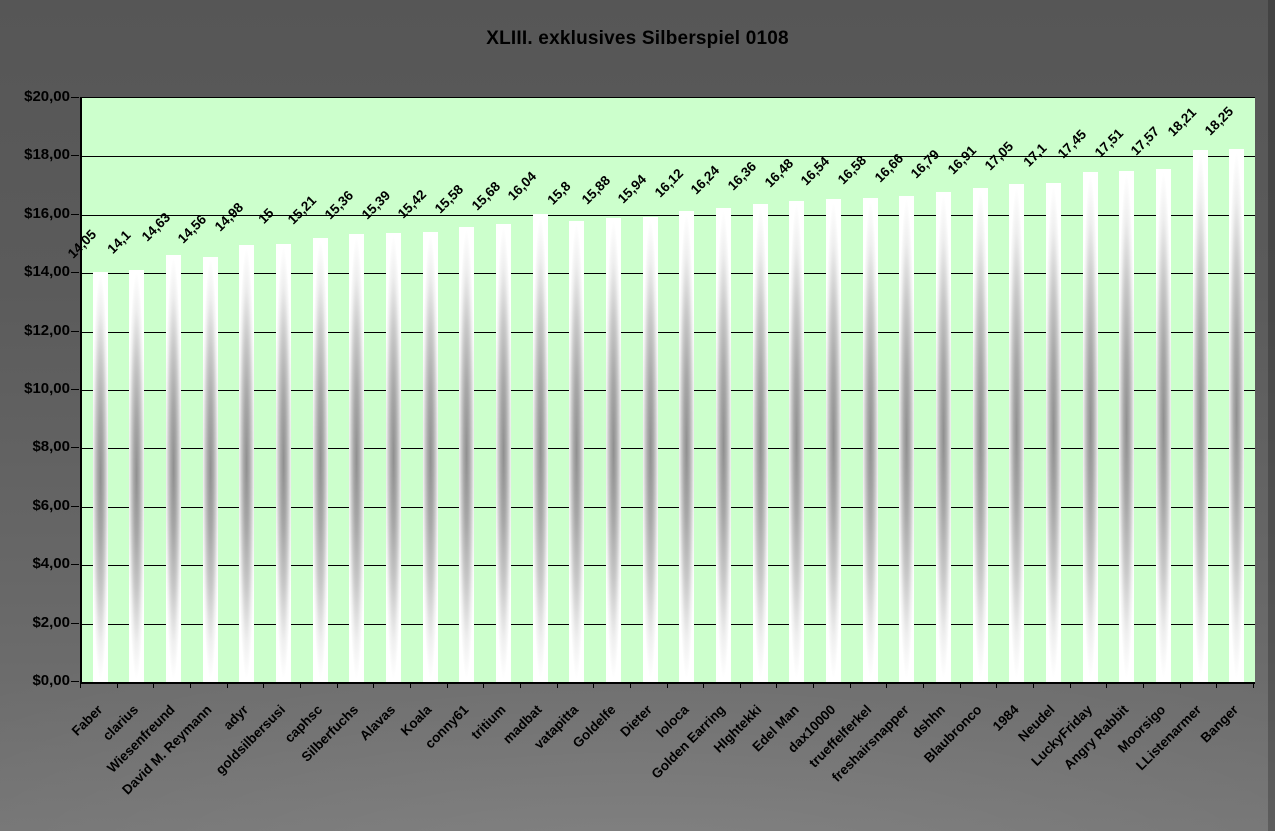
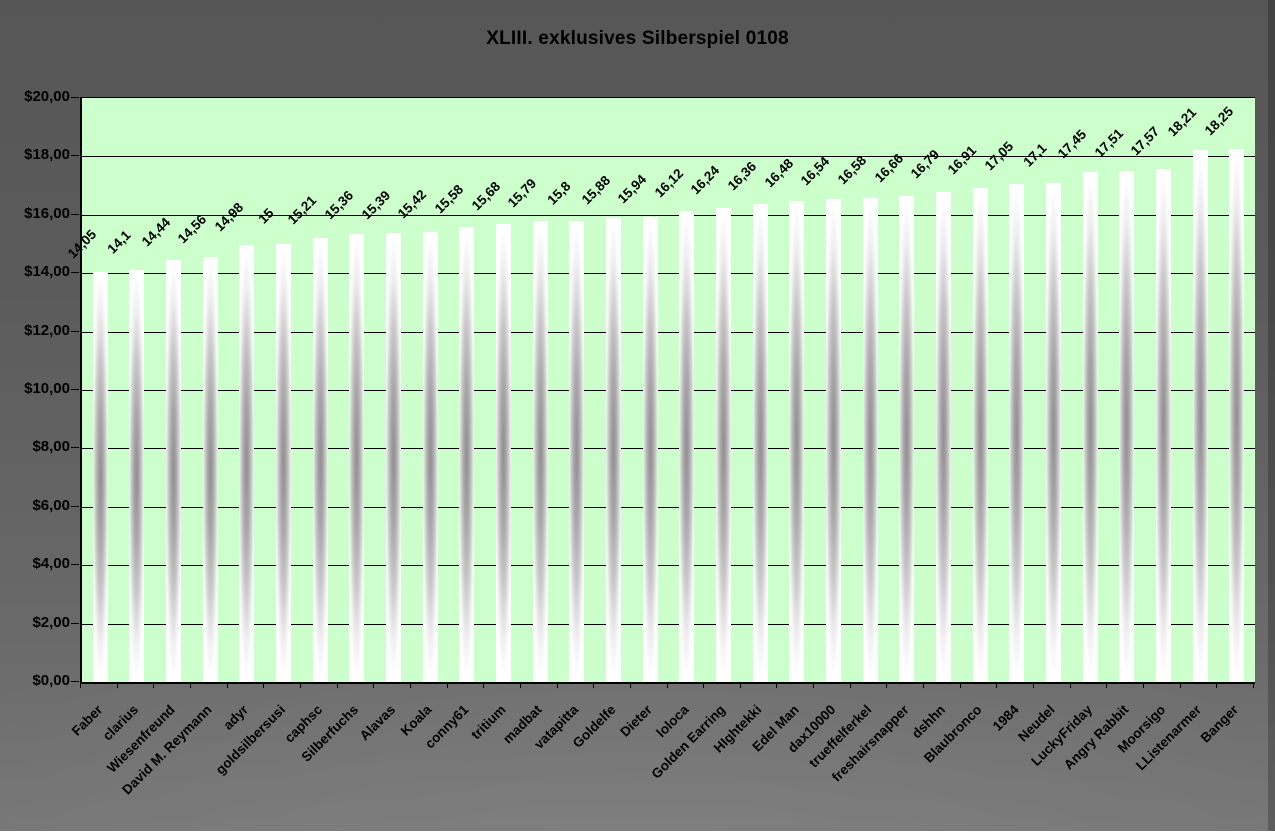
Wiesenfreund: 14,63 -> 14,44
madbat: 16,04 -> 15,79
